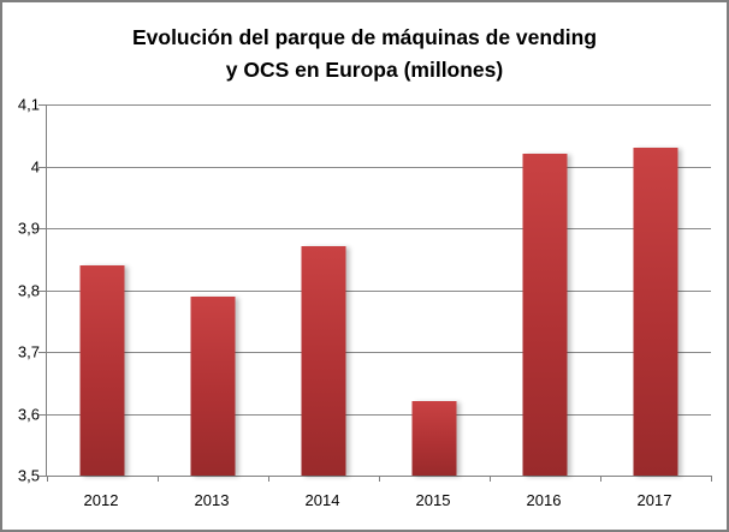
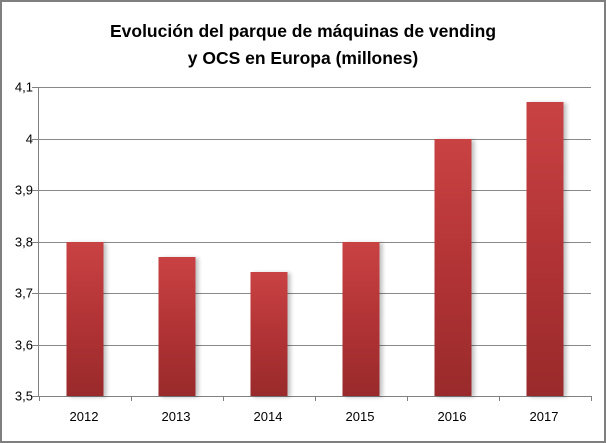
2012: 3,84 -> 3,80
2013: 3,79 -> 3,77
2014: 3,87 -> 3,74
2015: 3,62 -> 3,80
2016: 4,02 -> 4,00
2017: 4,03 -> 4,07
